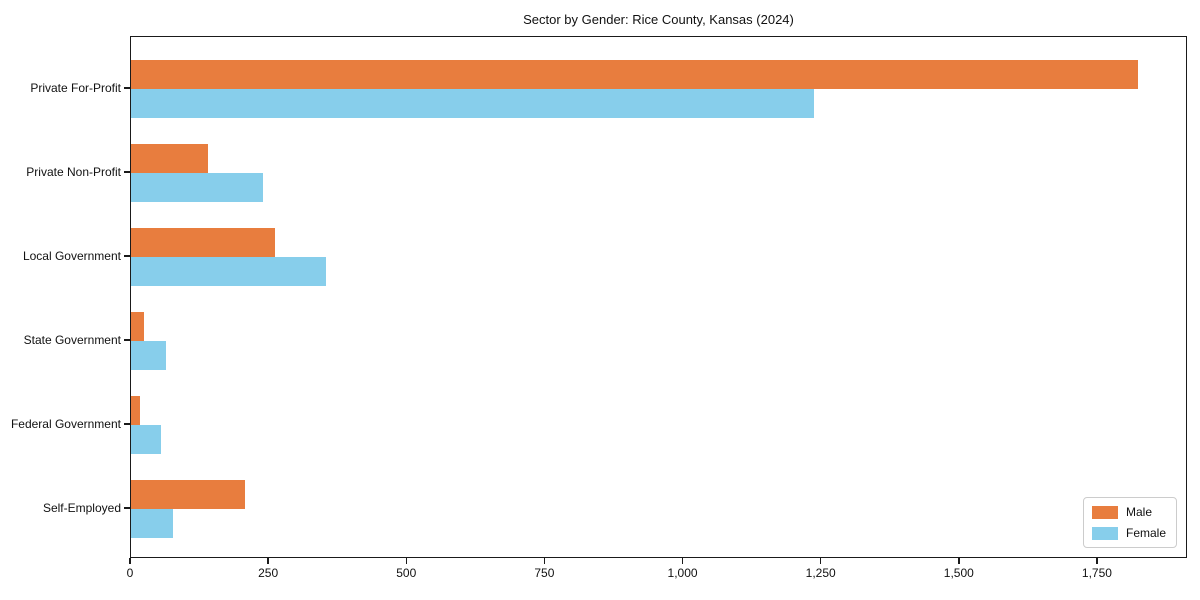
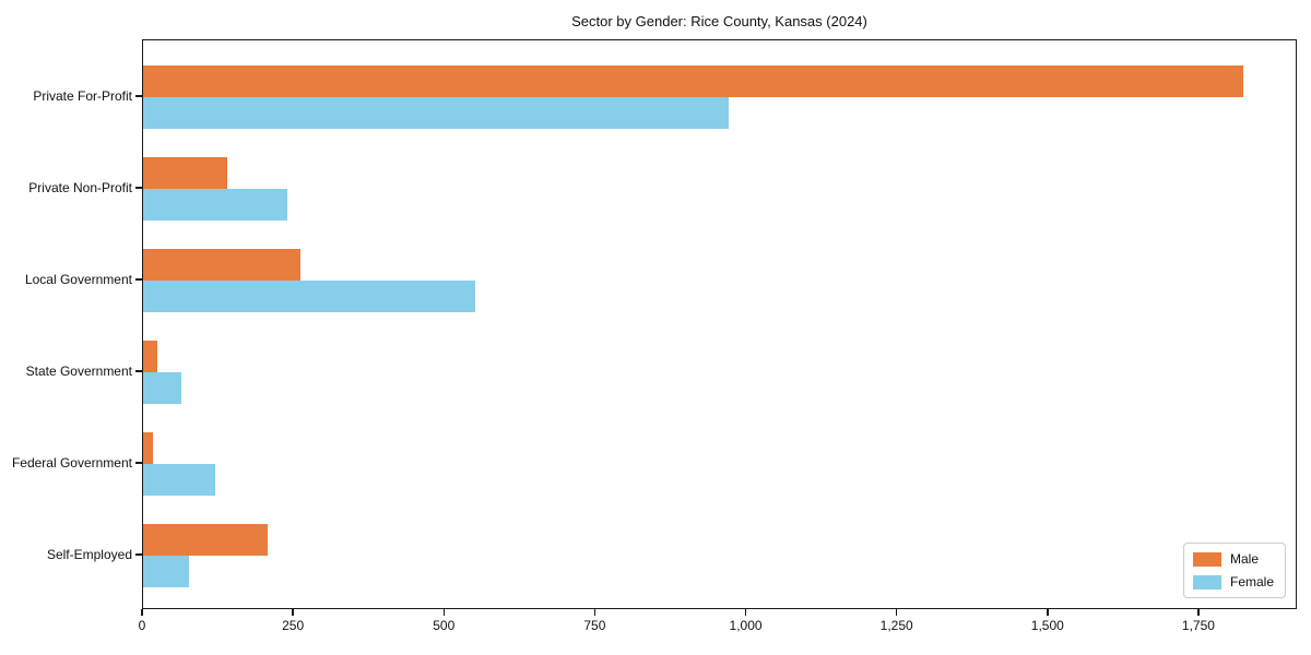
Female/Private For-Profit: 1240 -> 970
Female/Local Government: 350 -> 550
Female/Federal Government: 50 -> 120
